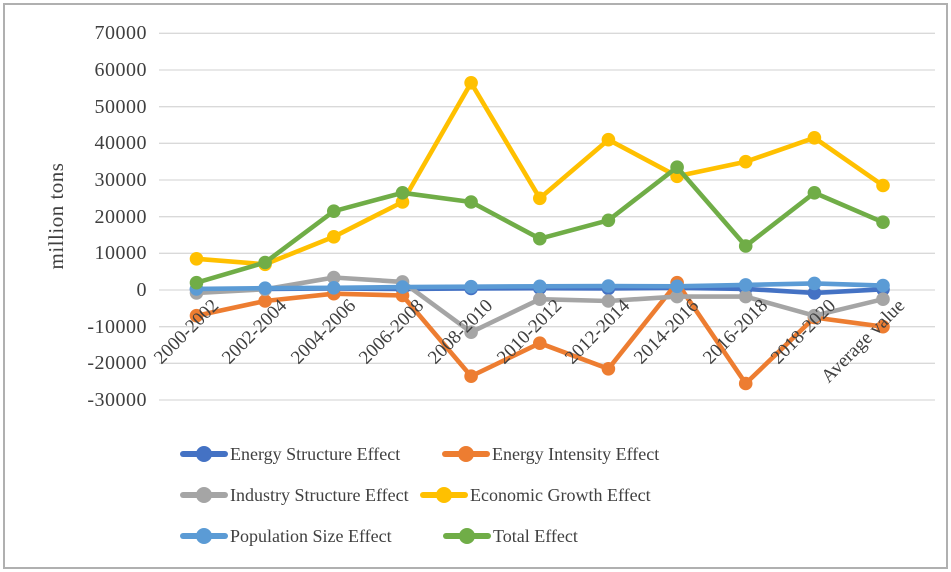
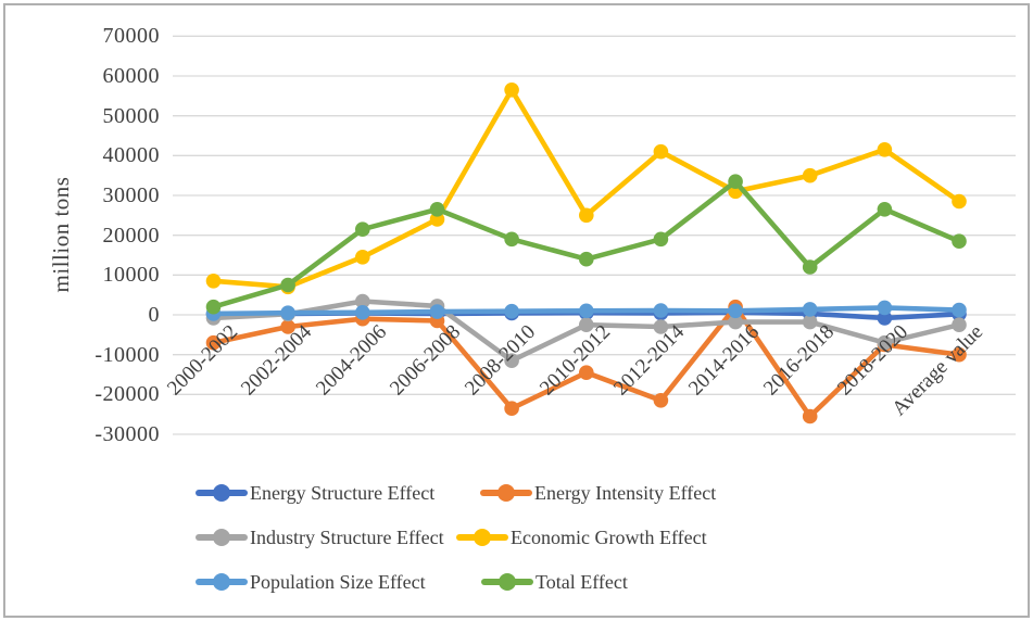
Total Effect/2008-2010: 24000 -> 19000
